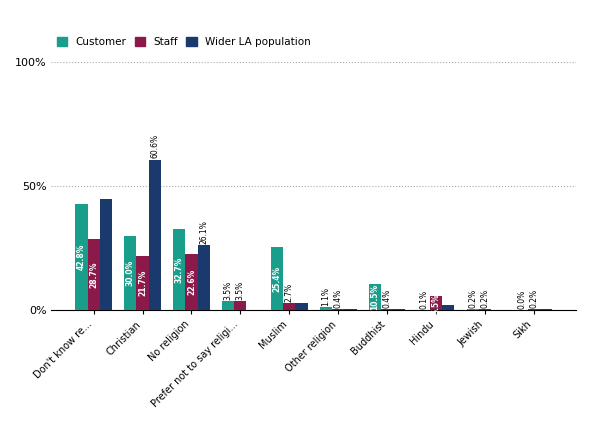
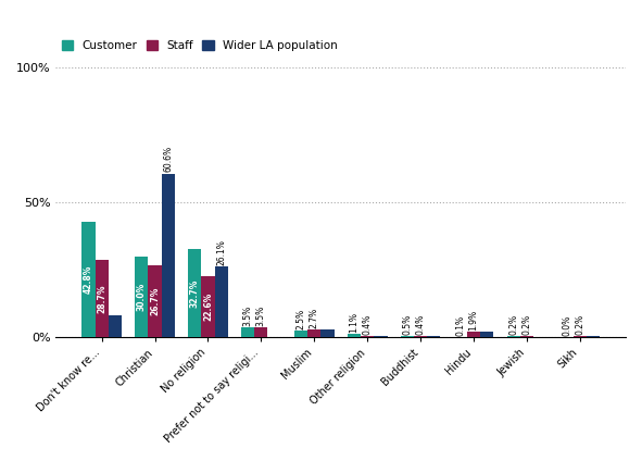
Wider LA population/Don't know re...: 44.5% -> 8.0%
Staff/Christian: 21.7% -> 26.7%
Customer/Muslim: 25.4% -> 2.5%
Customer/Buddhist: 10.5% -> 0.5%
Staff/Hindu: 5.5% -> 1.9%
